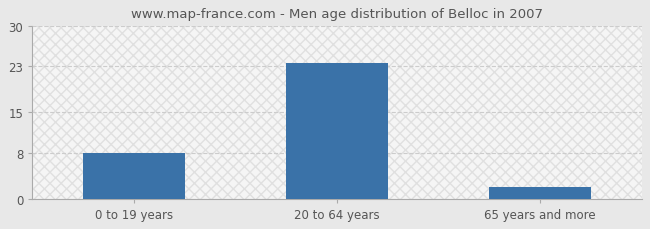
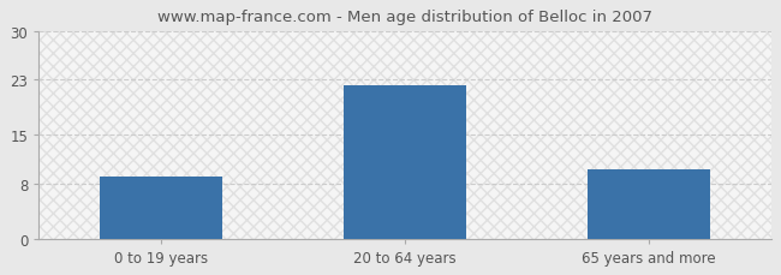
0 to 19 years: 8.0 -> 9.0
20 to 64 years: 23.5 -> 22.2
65 years and more: 2.0 -> 10.0
